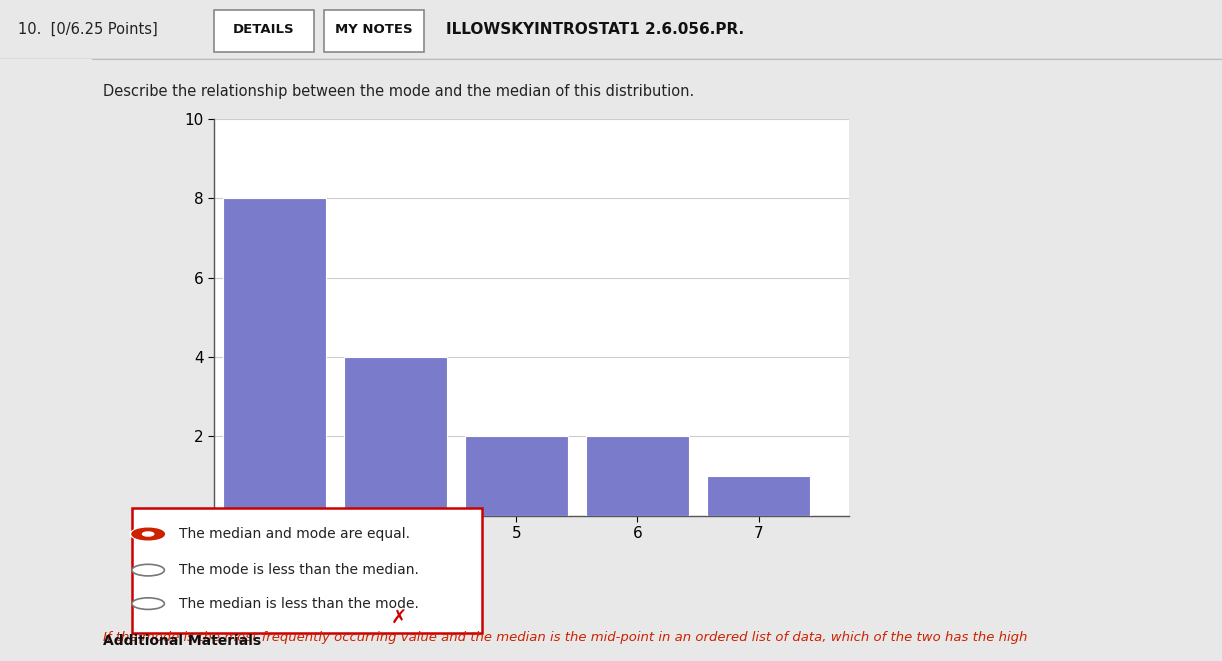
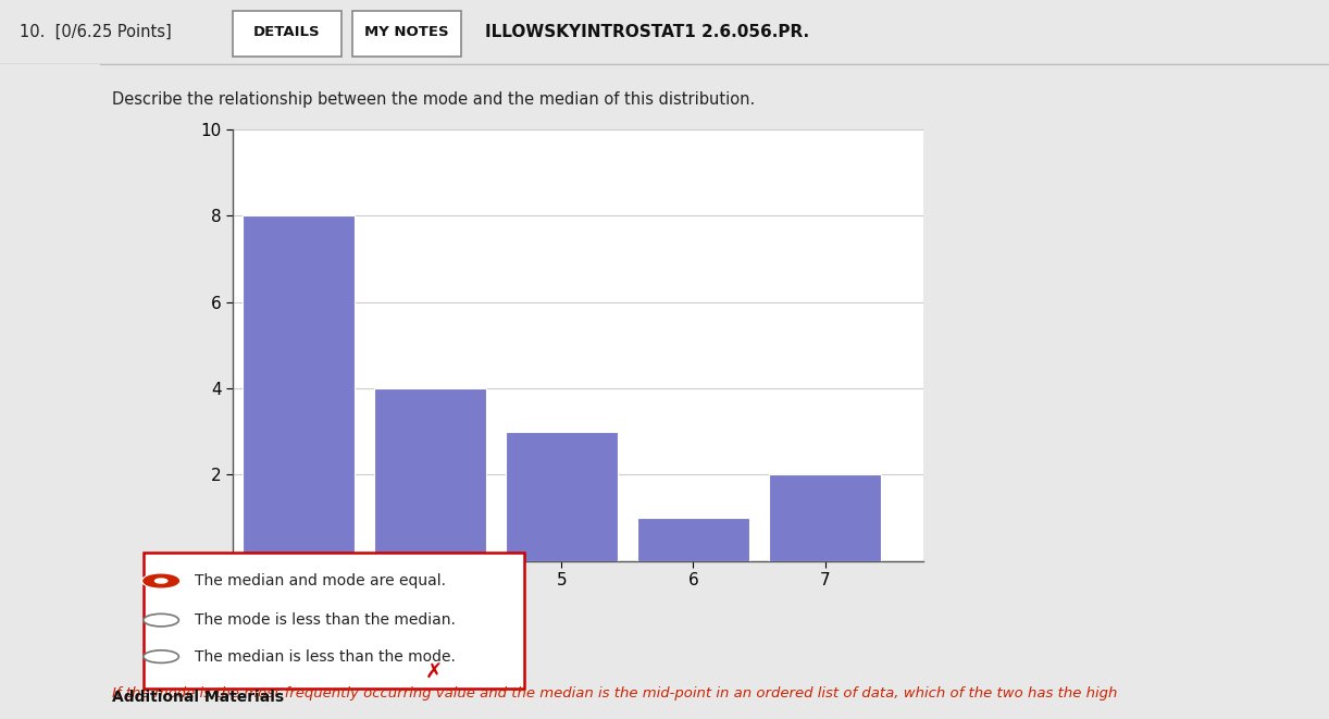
5: 2 -> 3
6: 2 -> 1
7: 1 -> 2
